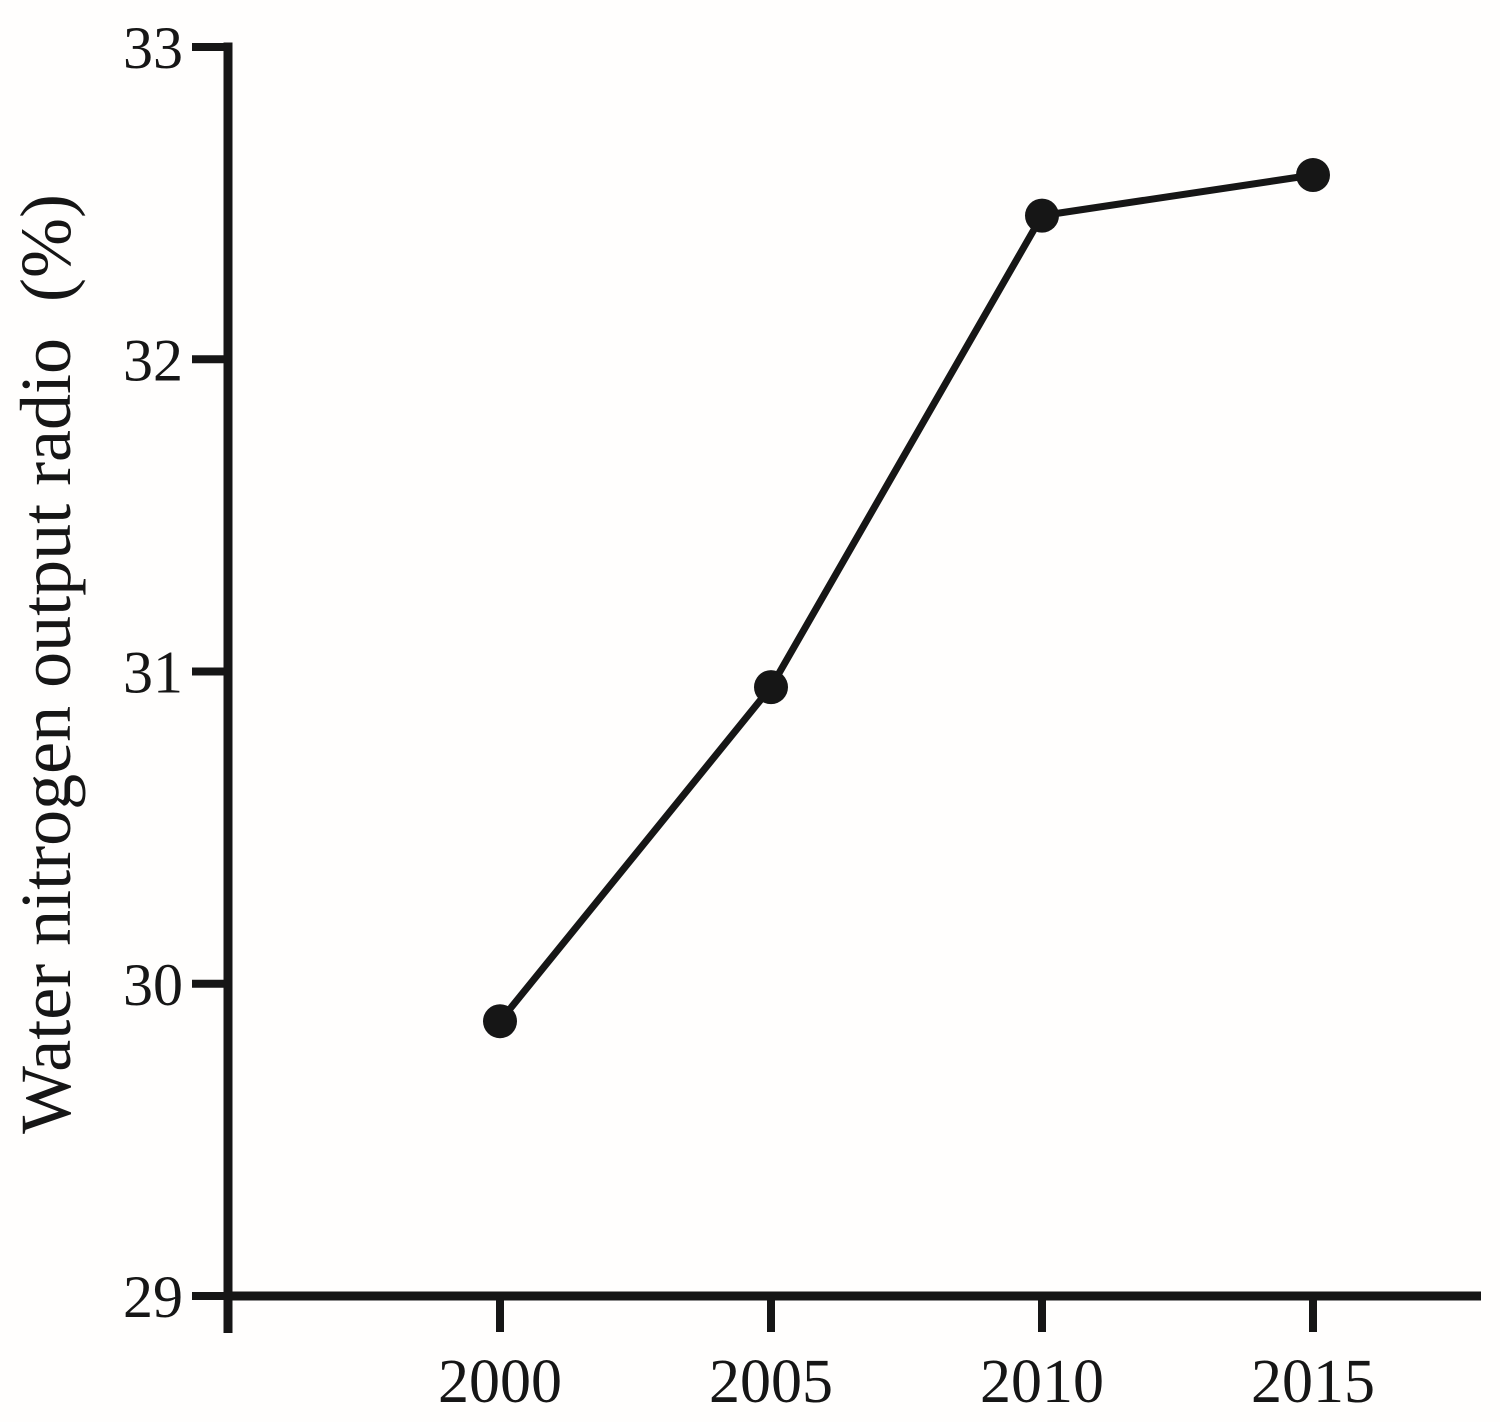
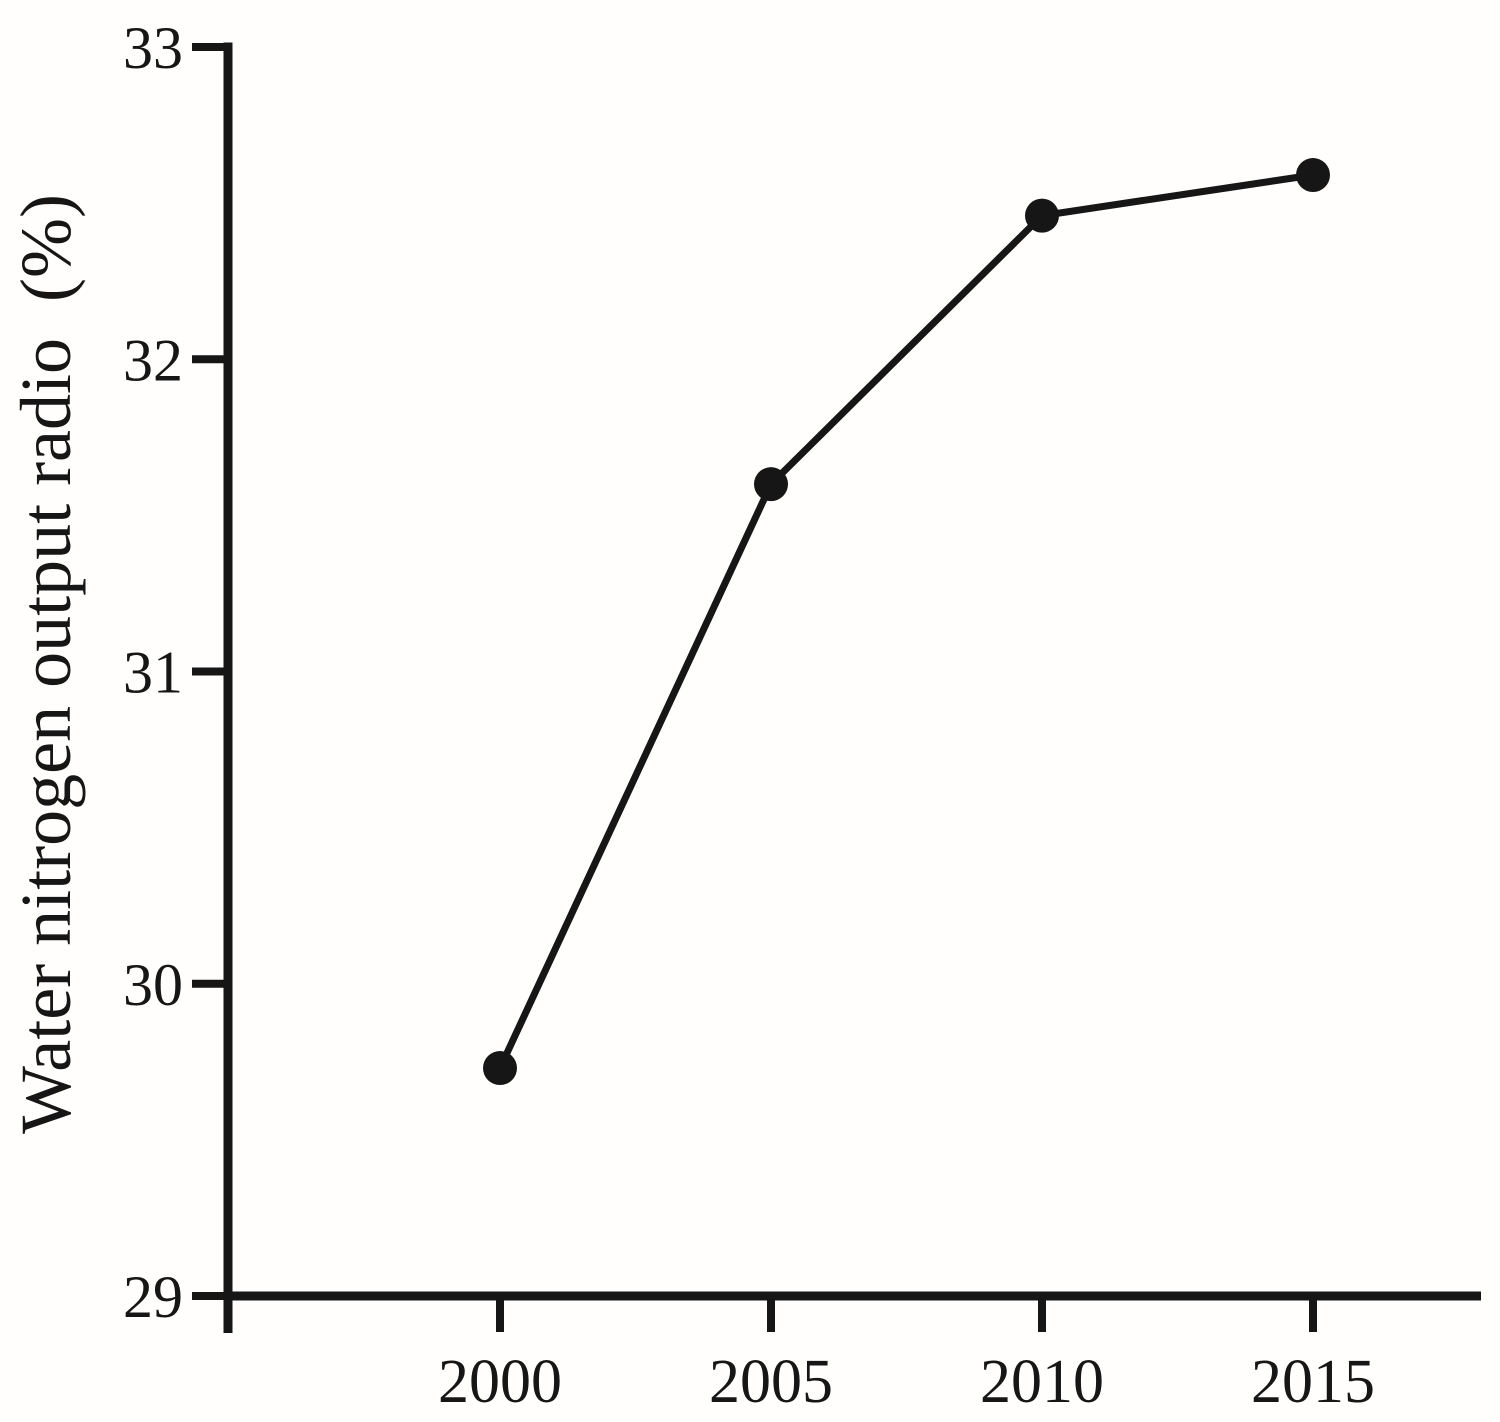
2000: 29.88 -> 29.73
2005: 30.95 -> 31.60
